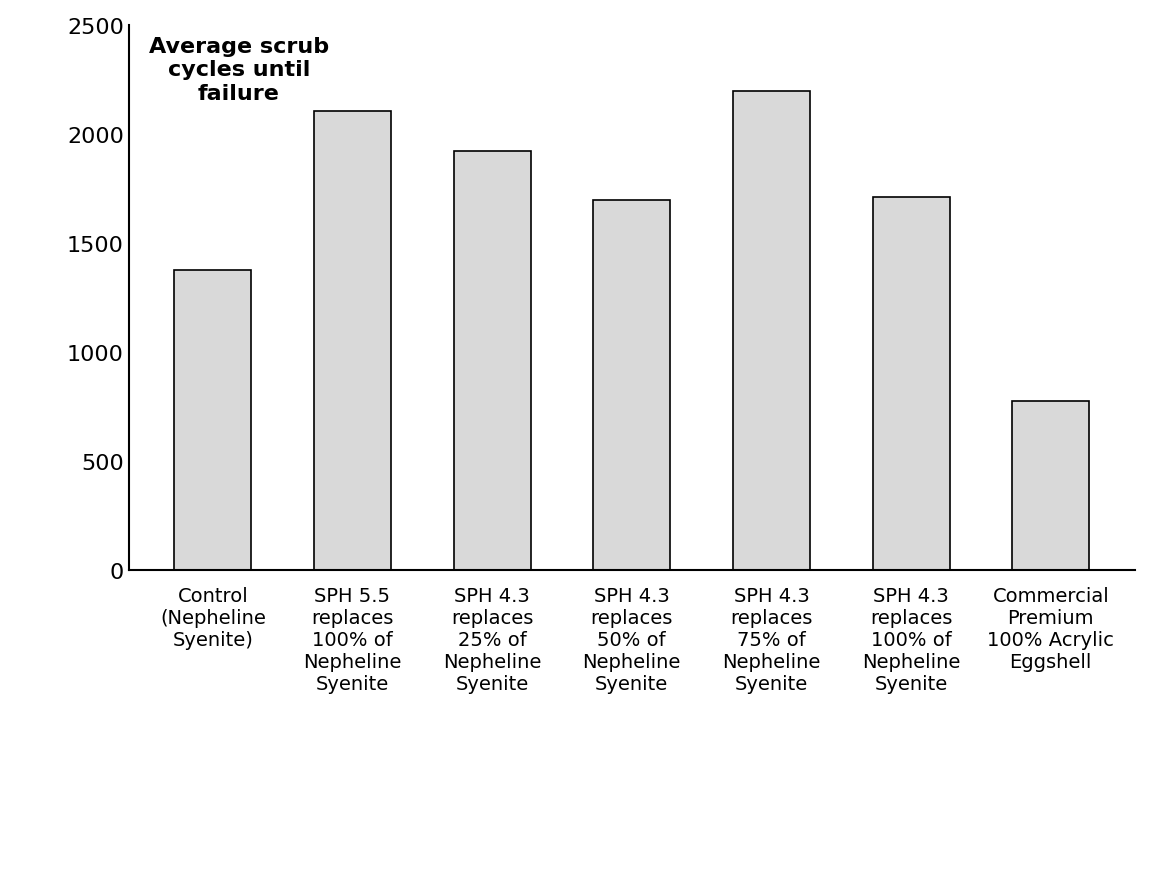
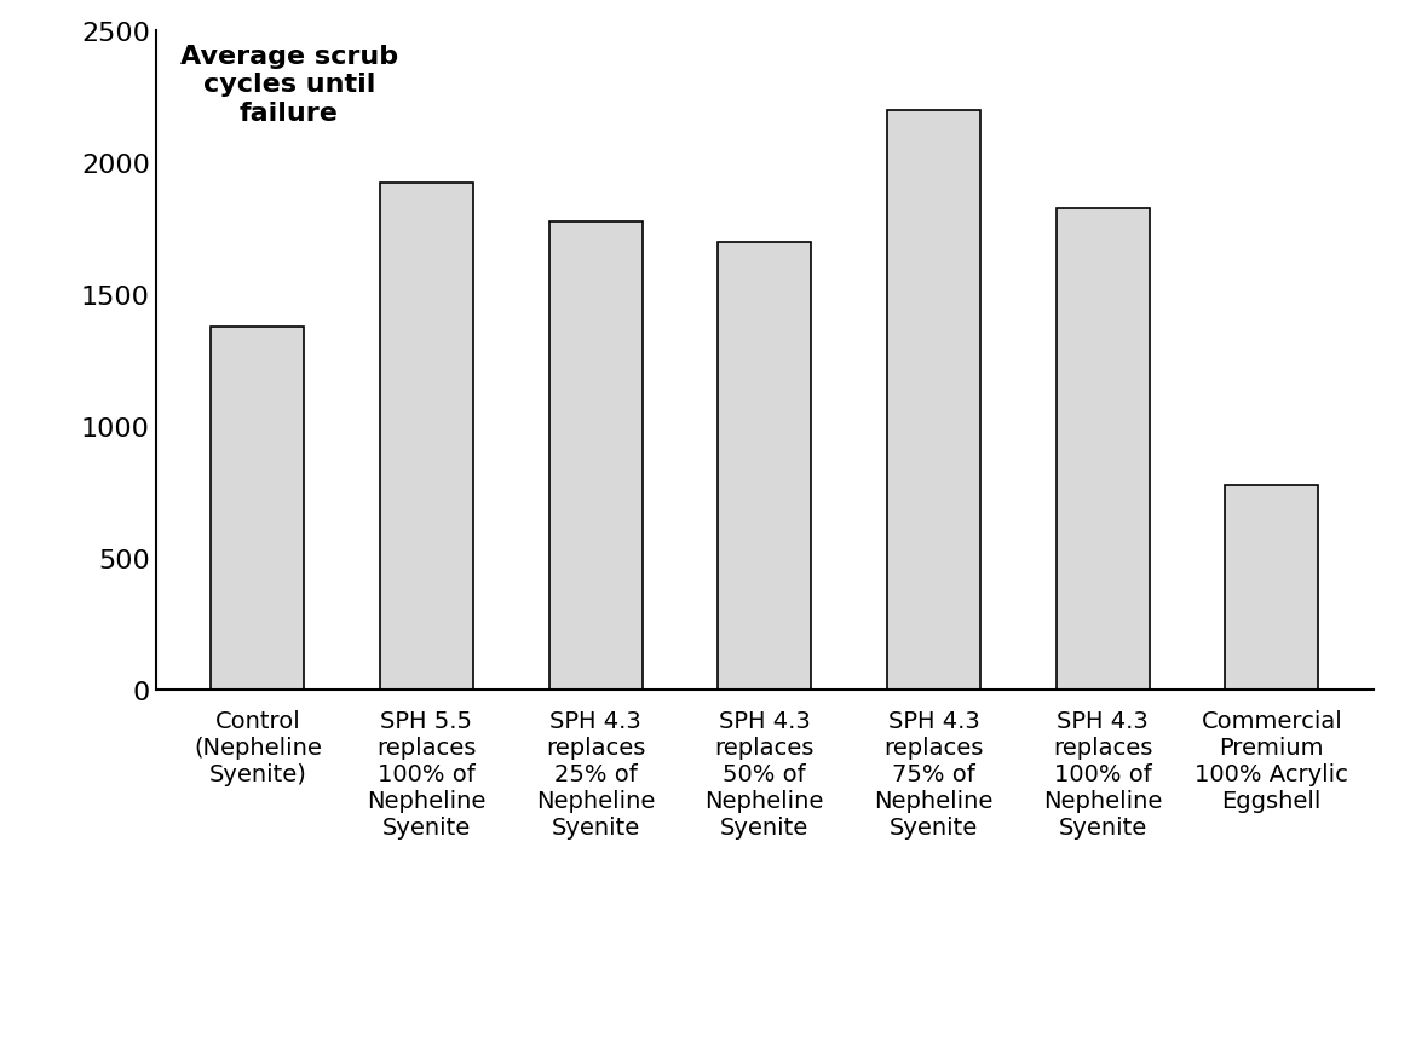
SPH 5.5 replaces 100% of Nepheline Syenite: 2105 -> 1925
SPH 4.3 replaces 25% of Nepheline Syenite: 1925 -> 1775
SPH 4.3 replaces 100% of Nepheline Syenite: 1710 -> 1825
